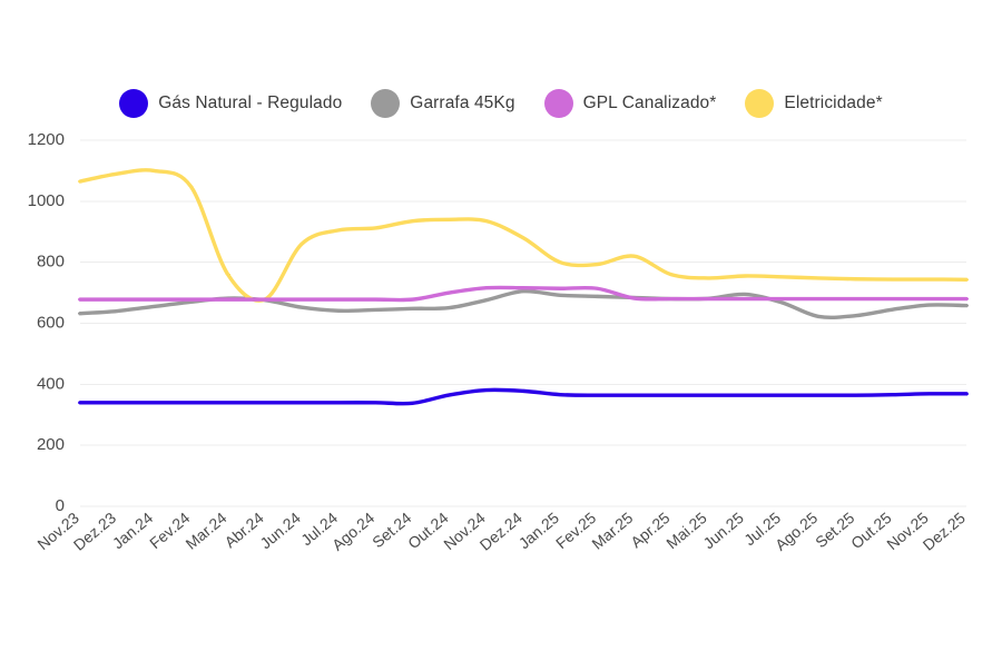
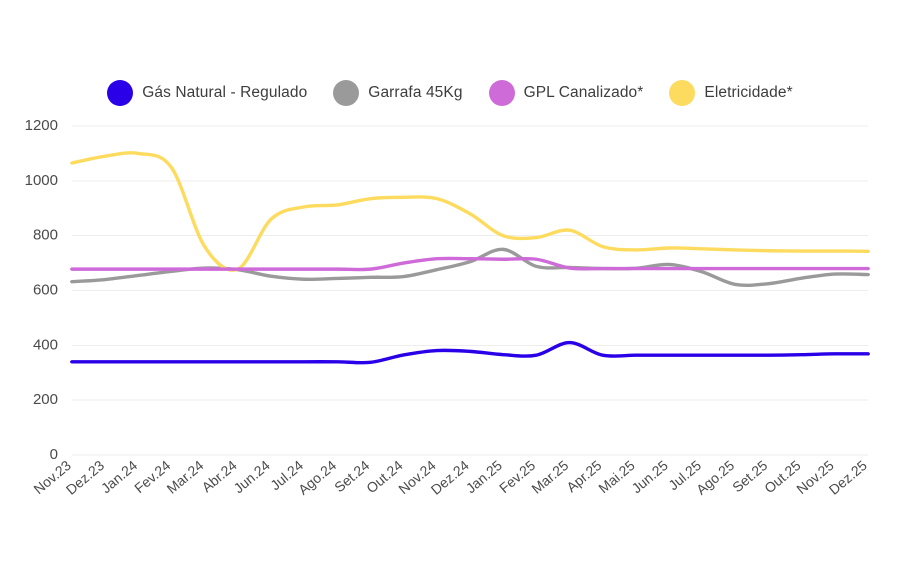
Garrafa 45Kg/Jan.25: 690 -> 750
Gás Natural - Regulado/Mar.25: 360 -> 410
